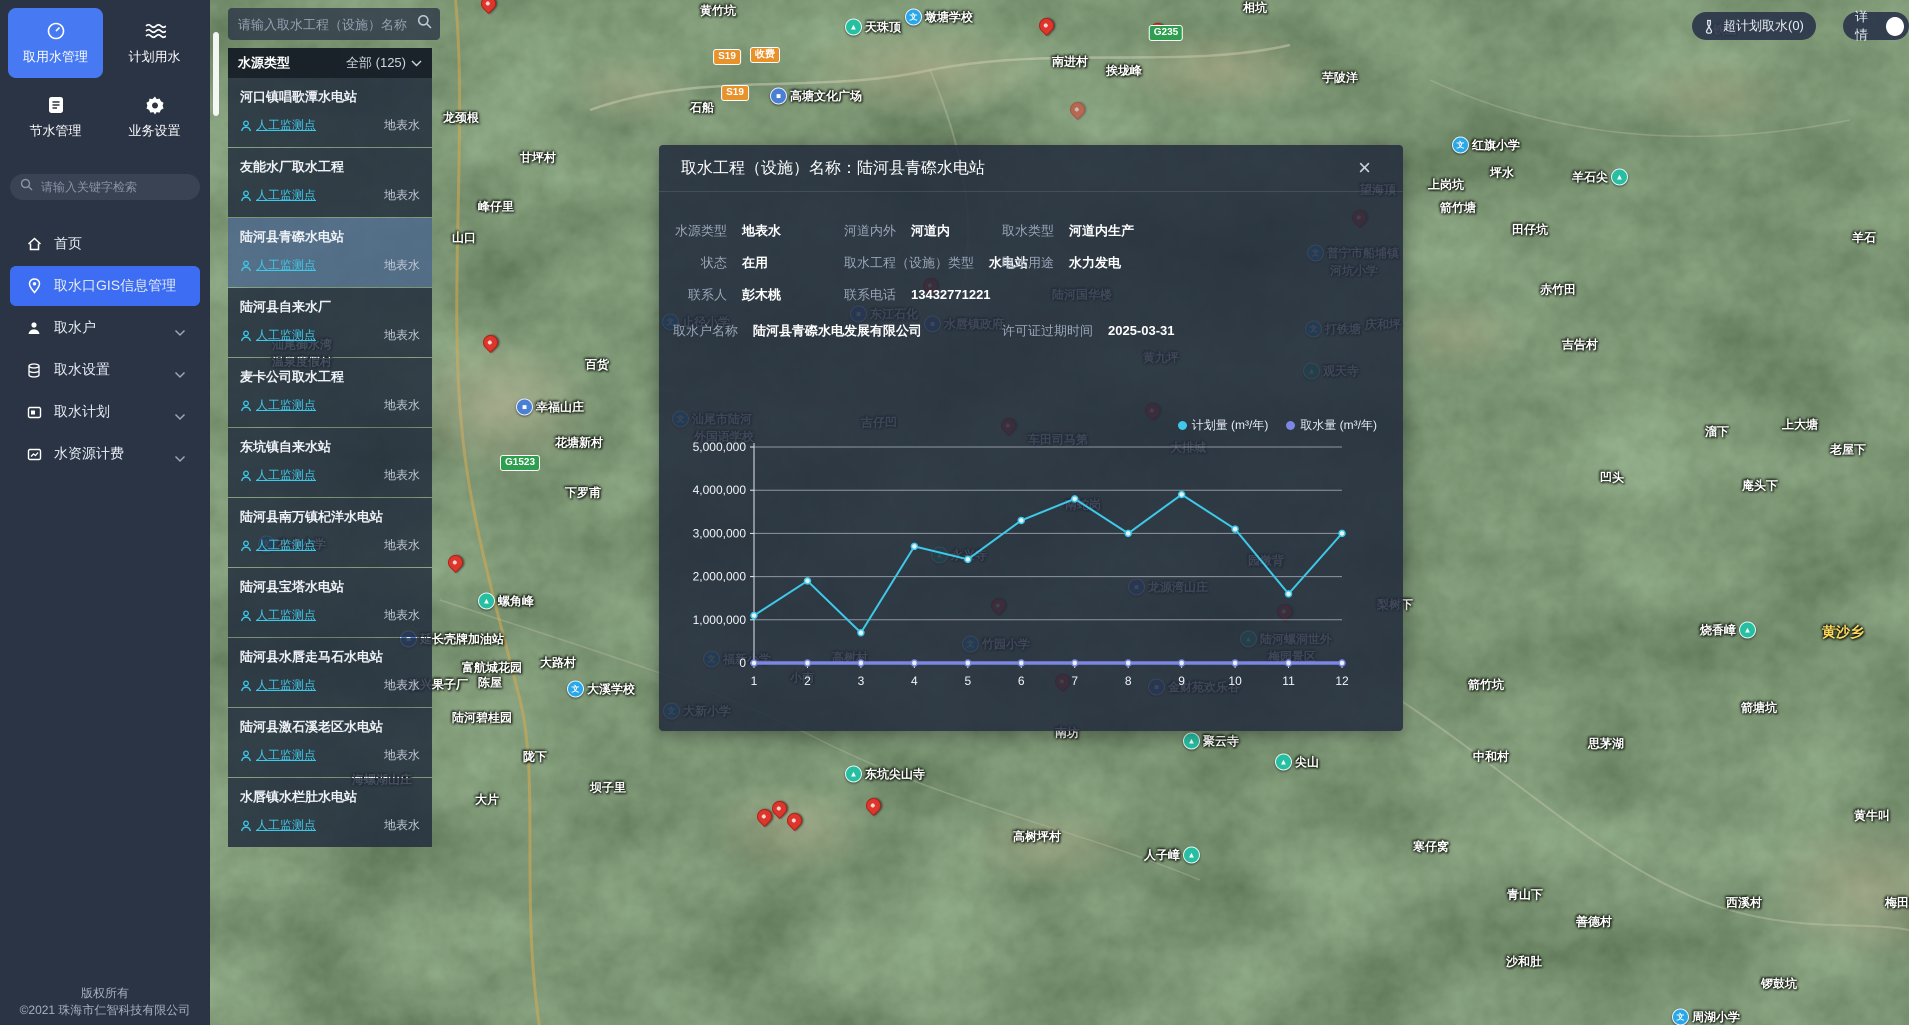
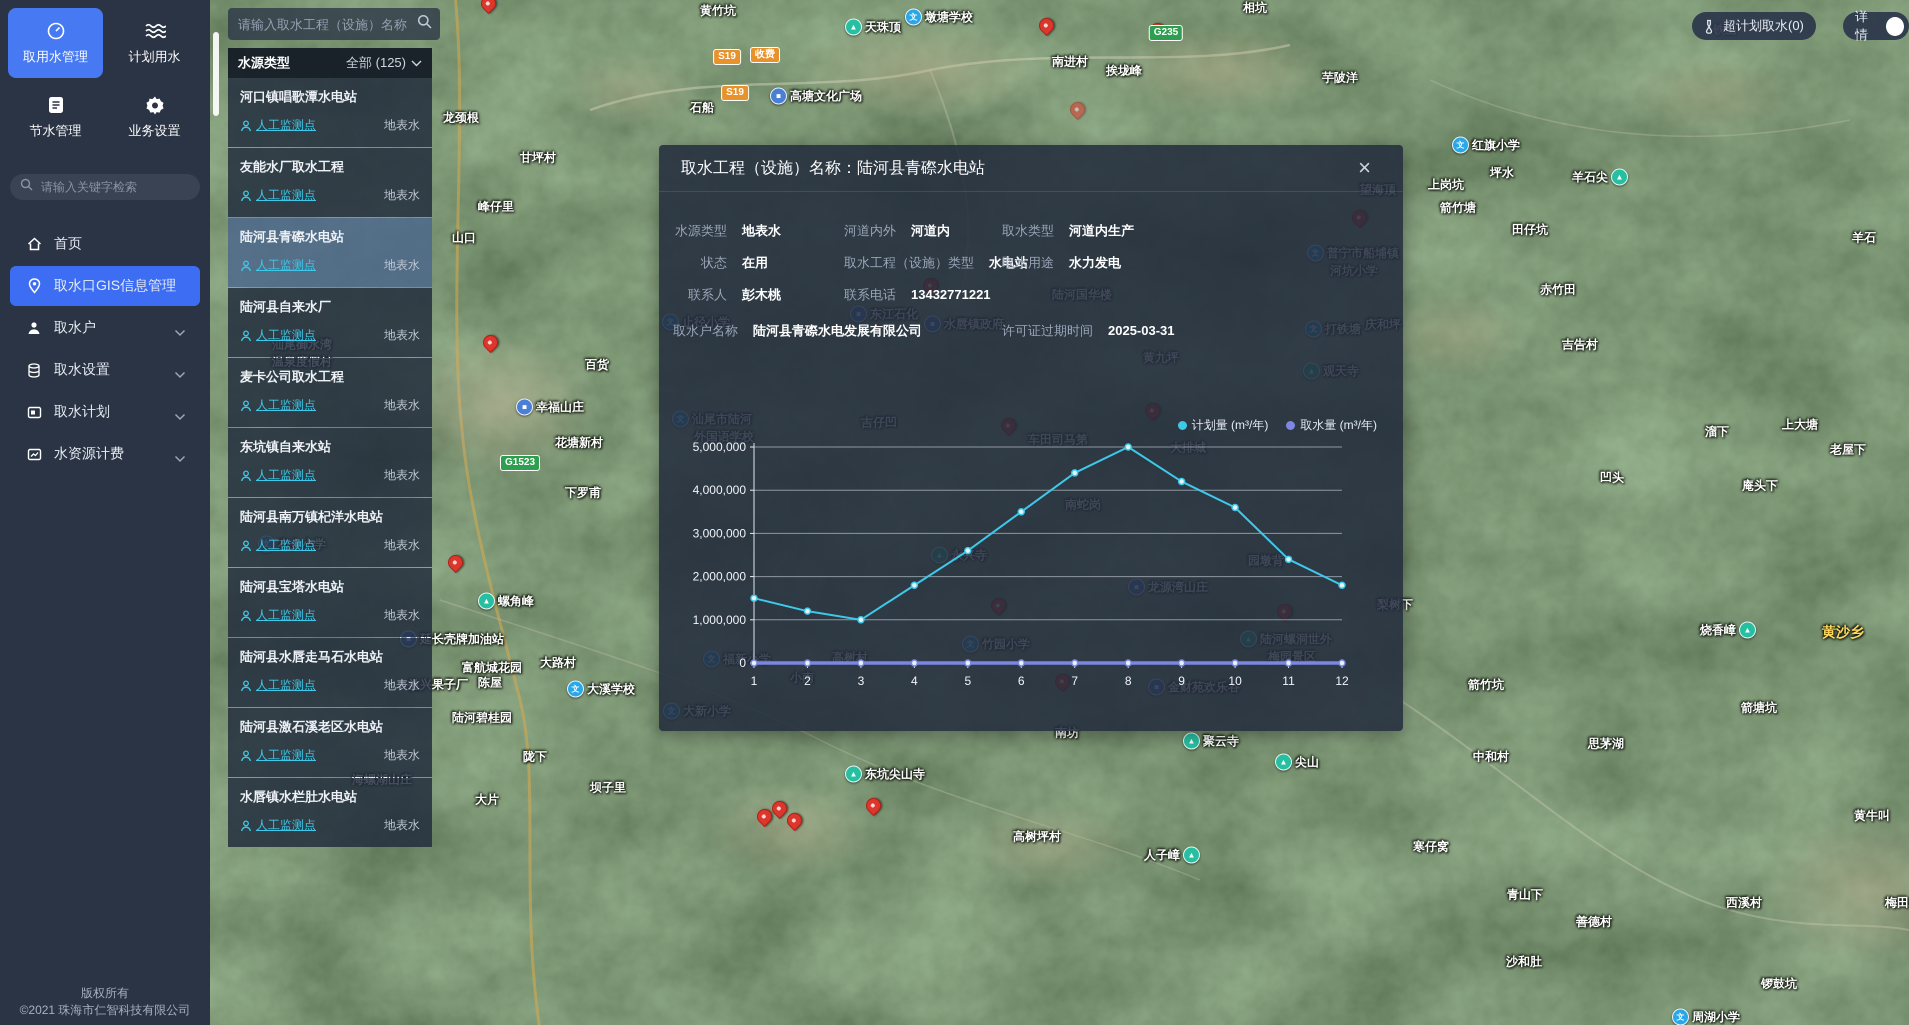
计划量 (m³/年)/1: 1100000 -> 1500000
计划量 (m³/年)/2: 1900000 -> 1200000
计划量 (m³/年)/3: 700000 -> 1000000
计划量 (m³/年)/4: 2700000 -> 1800000
计划量 (m³/年)/5: 2400000 -> 2600000
计划量 (m³/年)/6: 3300000 -> 3500000
计划量 (m³/年)/7: 3800000 -> 4400000
计划量 (m³/年)/8: 3000000 -> 5000000
计划量 (m³/年)/9: 3900000 -> 4200000
计划量 (m³/年)/10: 3100000 -> 3600000
计划量 (m³/年)/11: 1600000 -> 2400000
计划量 (m³/年)/12: 3000000 -> 1800000
